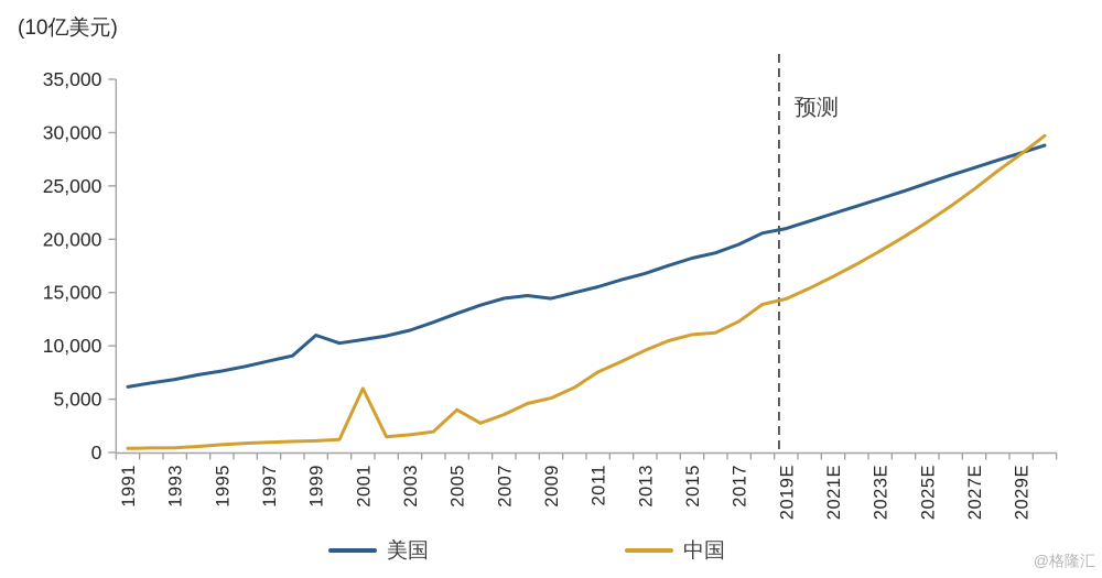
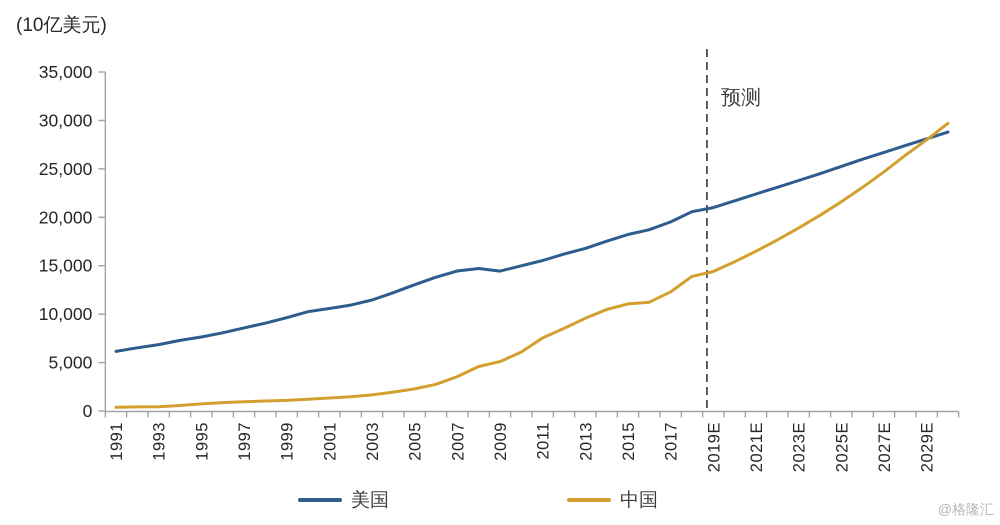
美国/1999: 11000 -> 10000
中国/2001: 6000 -> 1000
中国/2005: 4000 -> 2000
